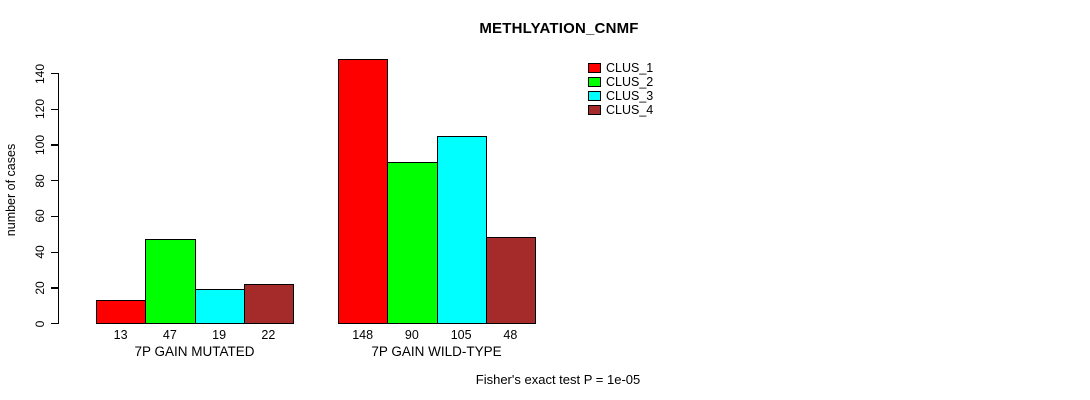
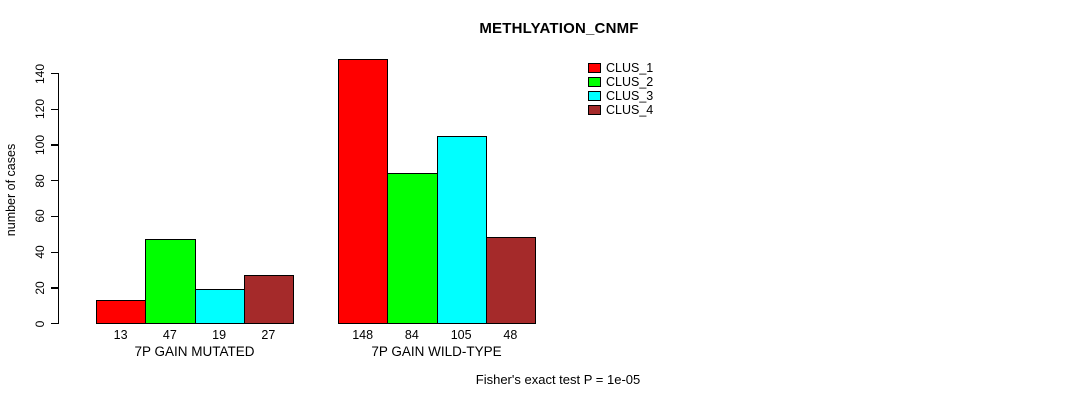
CLUS_4/7P GAIN MUTATED: 22 -> 27
CLUS_2/7P GAIN WILD-TYPE: 90 -> 84
